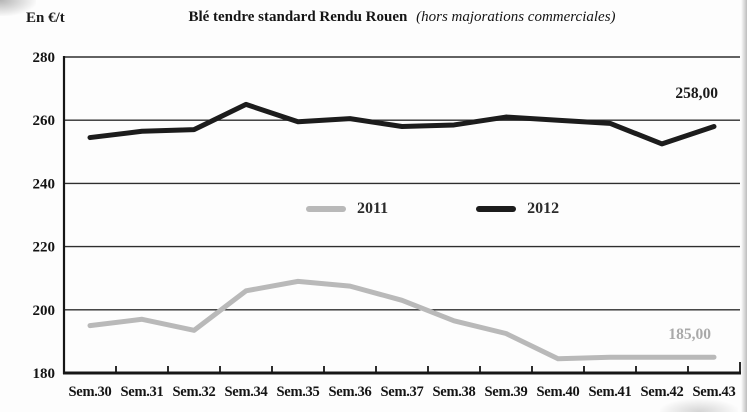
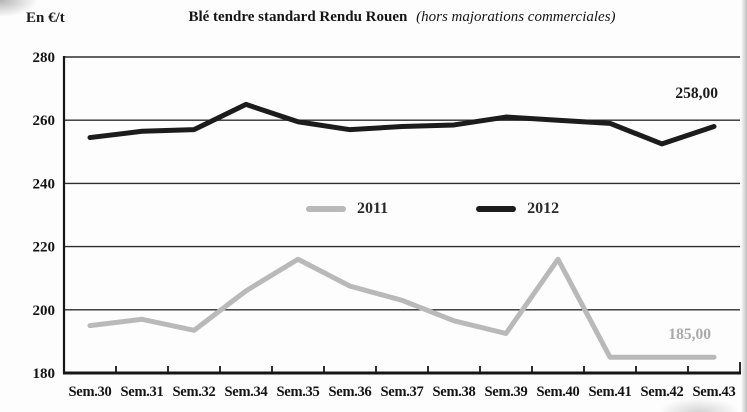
2011/Sem.35: 209 -> 216
2012/Sem.36: 260 -> 257
2011/Sem.40: 184 -> 216
